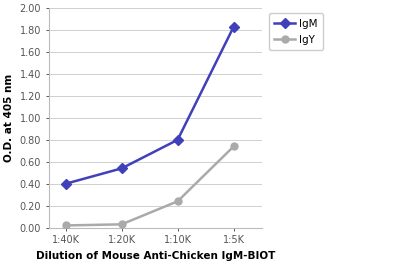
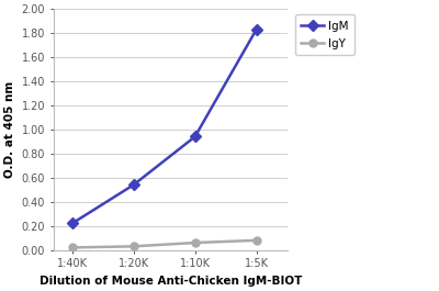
IgM/1:40K: 0.40 -> 0.22
IgM/1:10K: 0.80 -> 0.94
IgY/1:10K: 0.24 -> 0.06
IgY/1:5K: 0.74 -> 0.08
